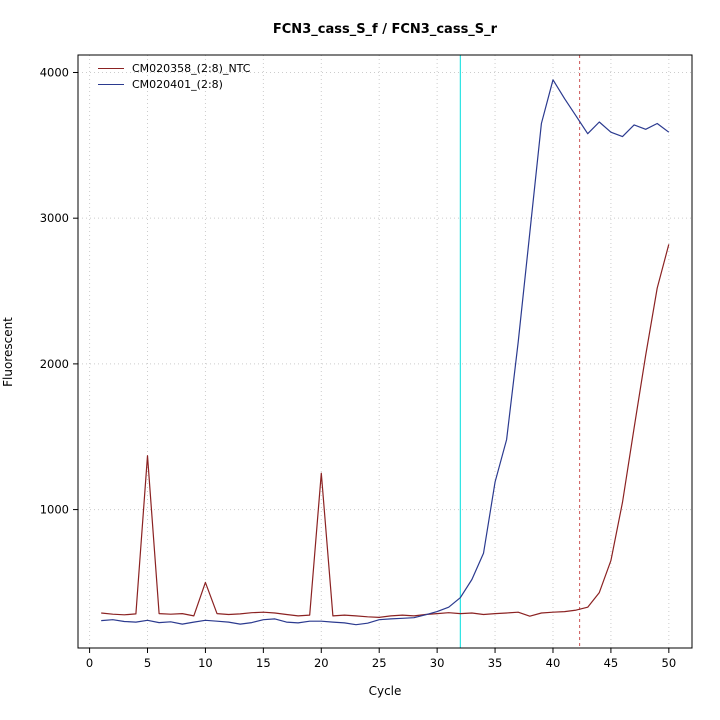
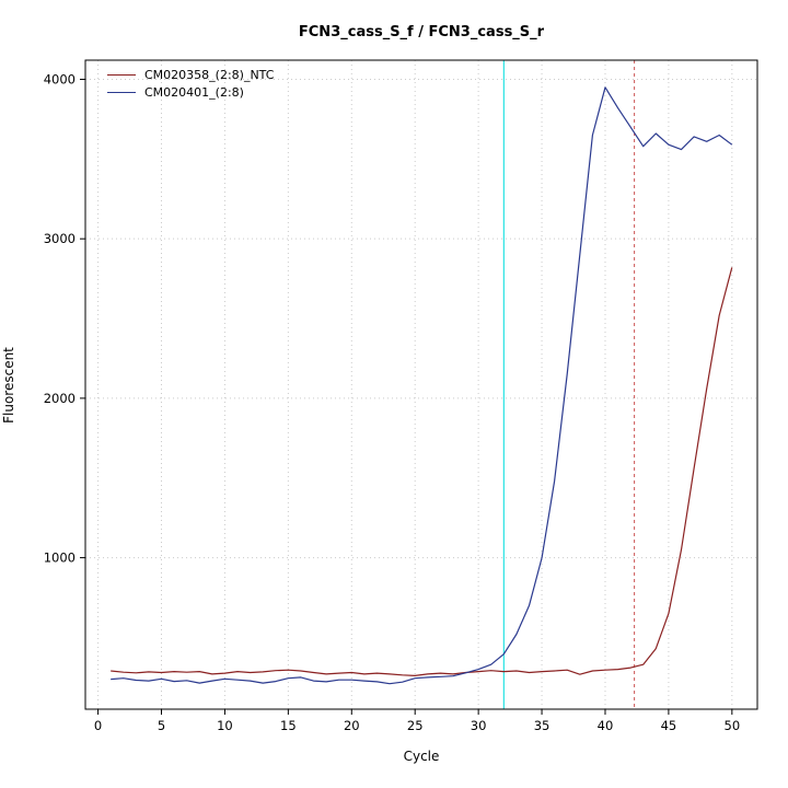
CM020358_(2:8)_NTC/5: 1370 -> 280
CM020358_(2:8)_NTC/10: 500 -> 280
CM020358_(2:8)_NTC/20: 1250 -> 280
CM020401_(2:8)/35: 1190 -> 1000
